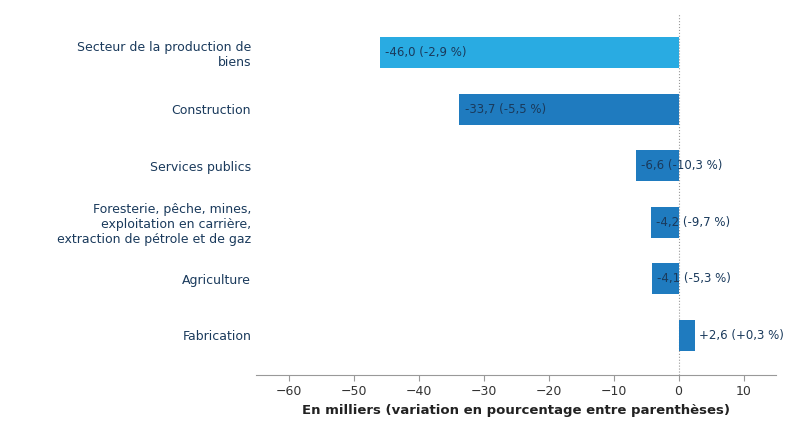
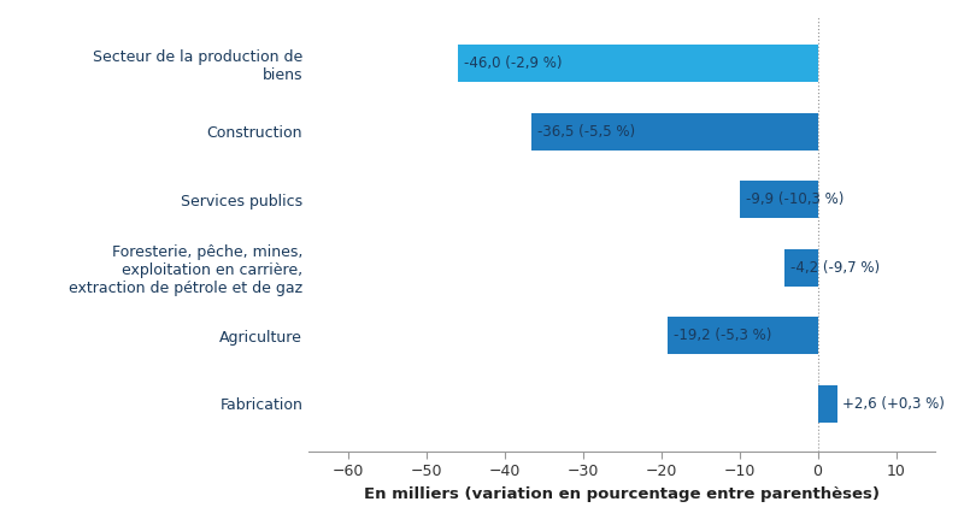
Construction: -33,7 -> -36,5
Services publics: -6,6 -> -9,9
Agriculture: -4,1 -> -19,2
